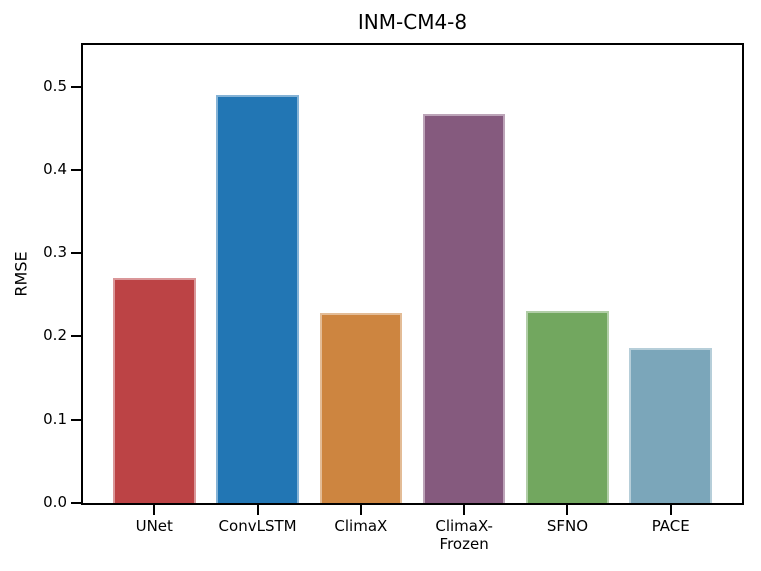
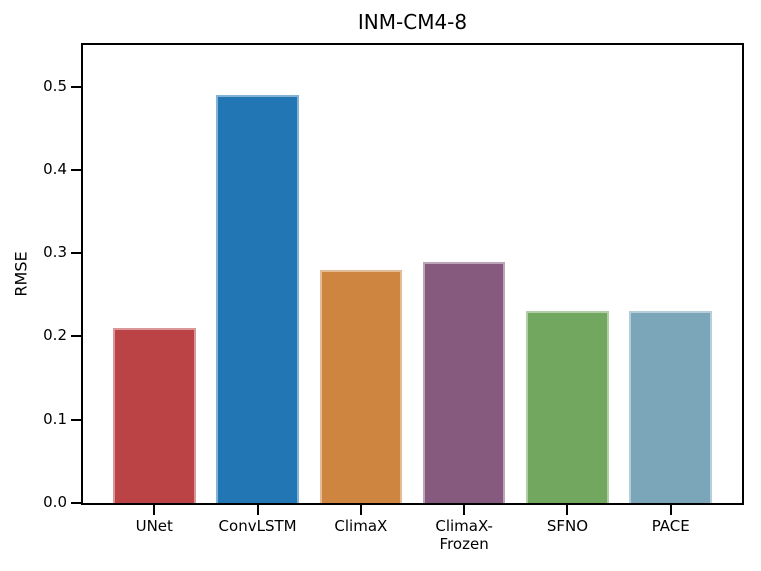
UNet: 0.27 -> 0.21
ClimaX: 0.23 -> 0.28
ClimaX- Frozen: 0.47 -> 0.29
PACE: 0.19 -> 0.23
